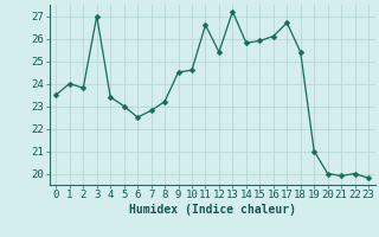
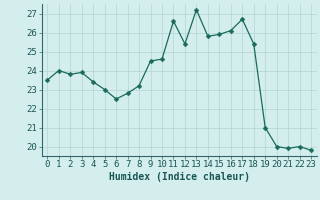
3: 27.0 -> 23.9
